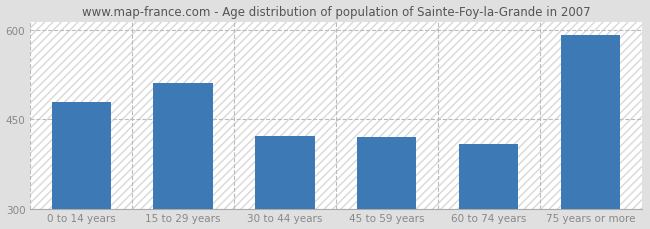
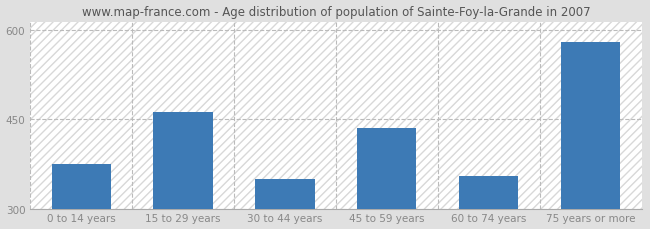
0 to 14 years: 480 -> 375
15 to 29 years: 512 -> 462
30 to 44 years: 422 -> 350
45 to 59 years: 420 -> 435
60 to 74 years: 408 -> 355
75 years or more: 592 -> 580
